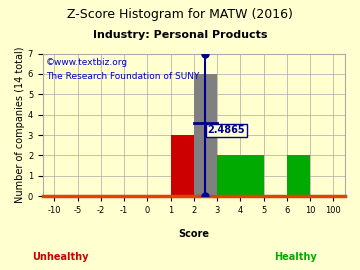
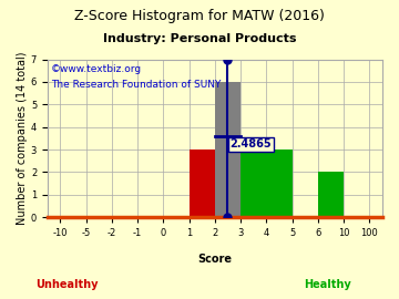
4: 2 -> 3
